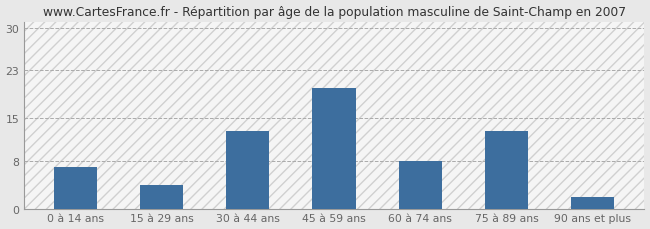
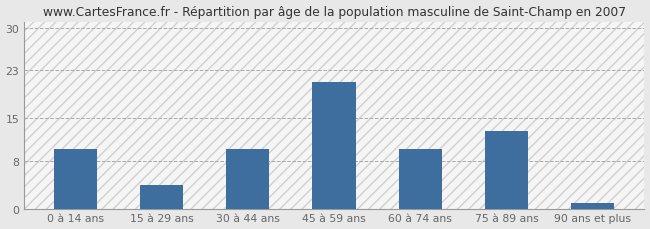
0 à 14 ans: 7 -> 10
30 à 44 ans: 13 -> 10
45 à 59 ans: 20 -> 21
60 à 74 ans: 8 -> 10
90 ans et plus: 2 -> 1
